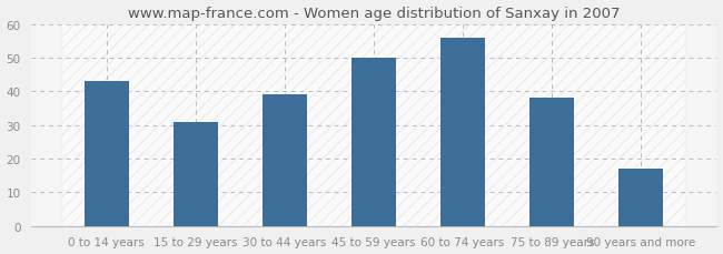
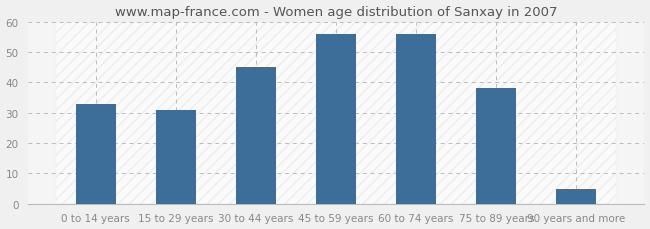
0 to 14 years: 43 -> 33
30 to 44 years: 39 -> 45
45 to 59 years: 50 -> 56
90 years and more: 17 -> 5
